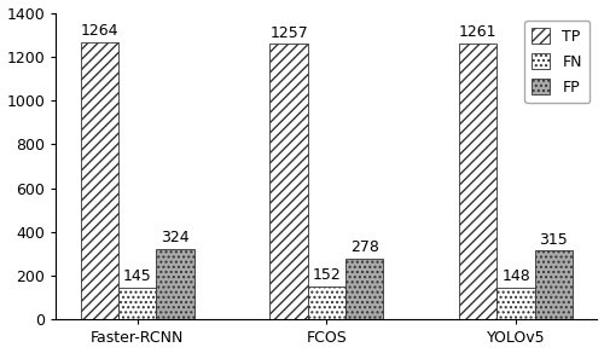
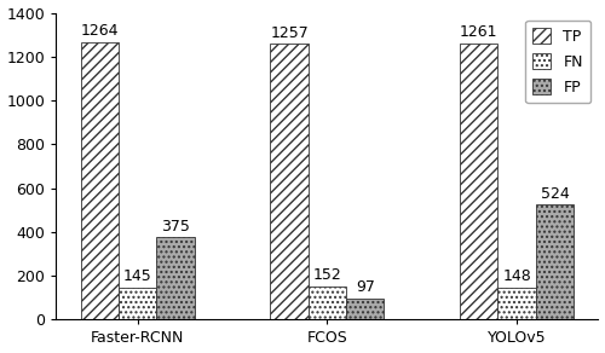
FP/Faster-RCNN: 324 -> 375
FP/FCOS: 278 -> 97
FP/YOLOv5: 315 -> 524
